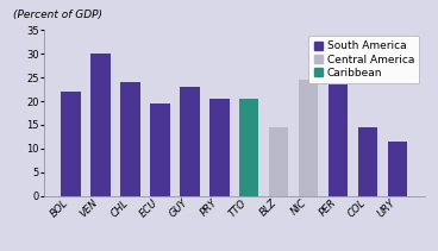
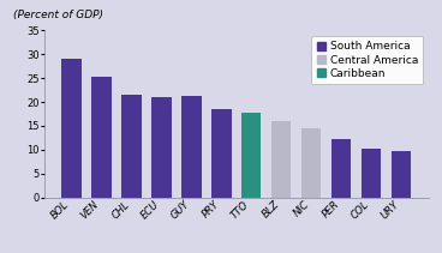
BOL: 22.0 -> 29.0
VEN: 30.0 -> 25.4
CHL: 24.0 -> 21.4
ECU: 19.5 -> 21.1
GUY: 23.0 -> 21.2
PRY: 20.5 -> 18.5
TTO: 20.5 -> 17.8
BLZ: 14.5 -> 15.9
NIC: 24.5 -> 14.5
PER: 23.5 -> 12.2
COL: 14.5 -> 10.1
URY: 11.5 -> 9.7
